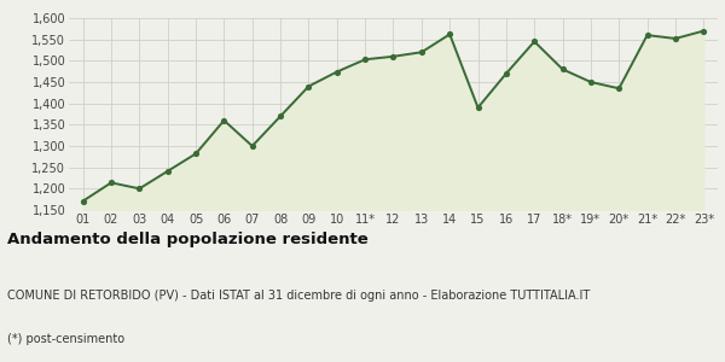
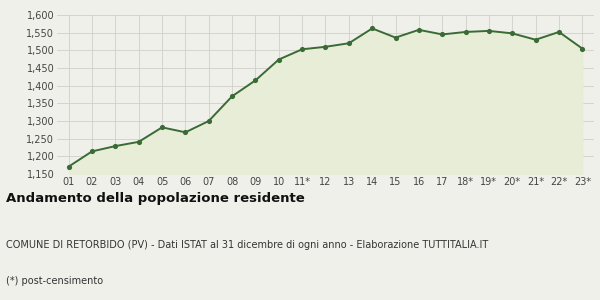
03: 1,200 -> 1,229
06: 1,360 -> 1,268
09: 1,440 -> 1,415
15: 1,390 -> 1,536
16: 1,470 -> 1,558
18*: 1,480 -> 1,552
19*: 1,450 -> 1,555
20*: 1,435 -> 1,548
21*: 1,560 -> 1,530
23*: 1,570 -> 1,505
